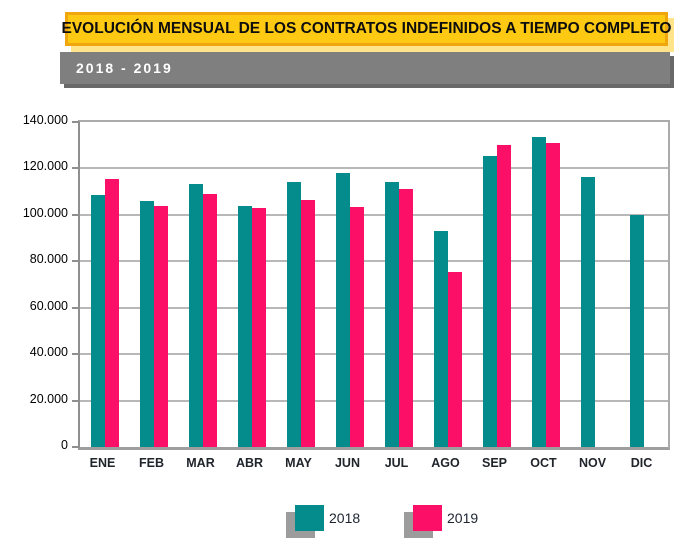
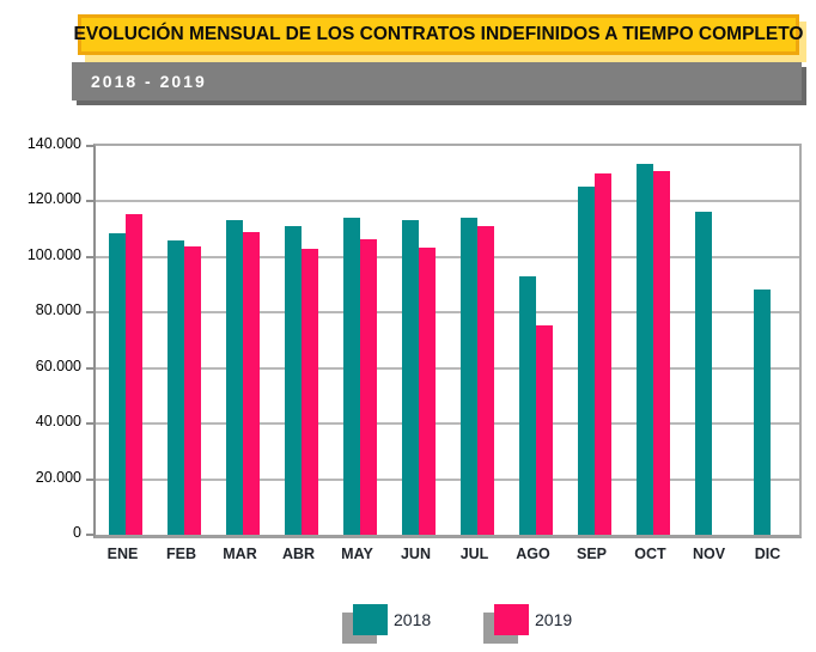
2018/ABR: 104000 -> 111000
2018/JUN: 118000 -> 114000
2018/DIC: 100000 -> 88000
